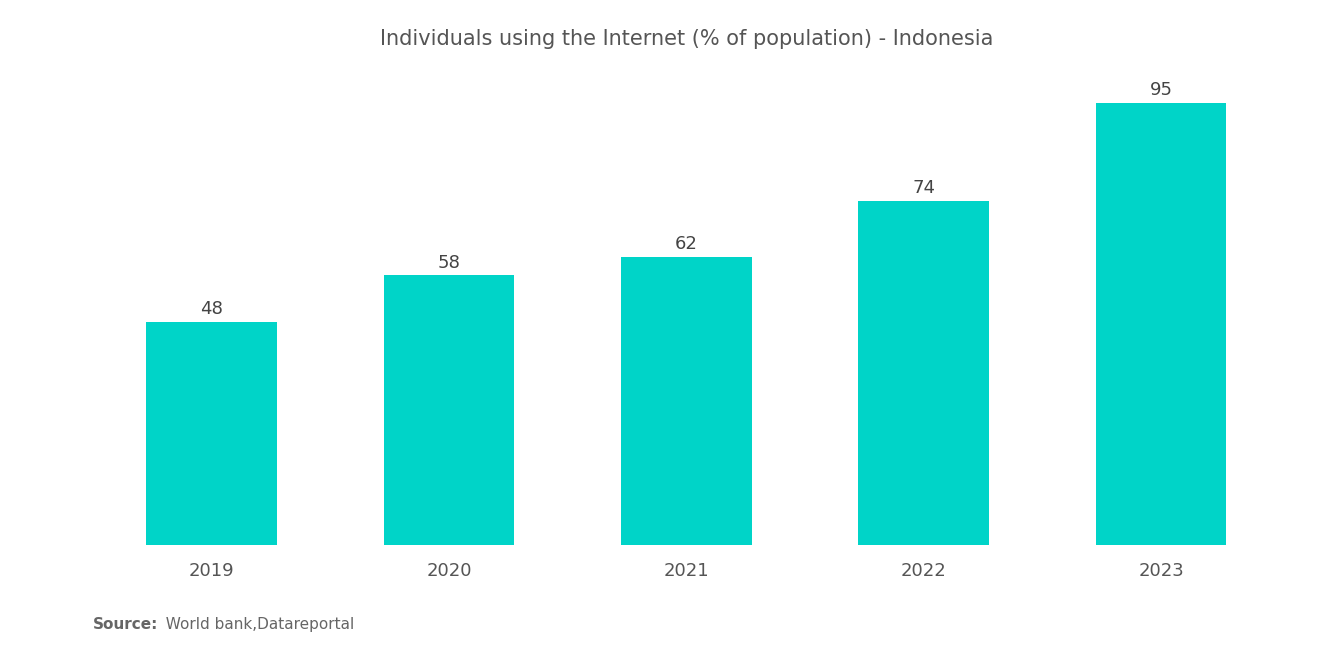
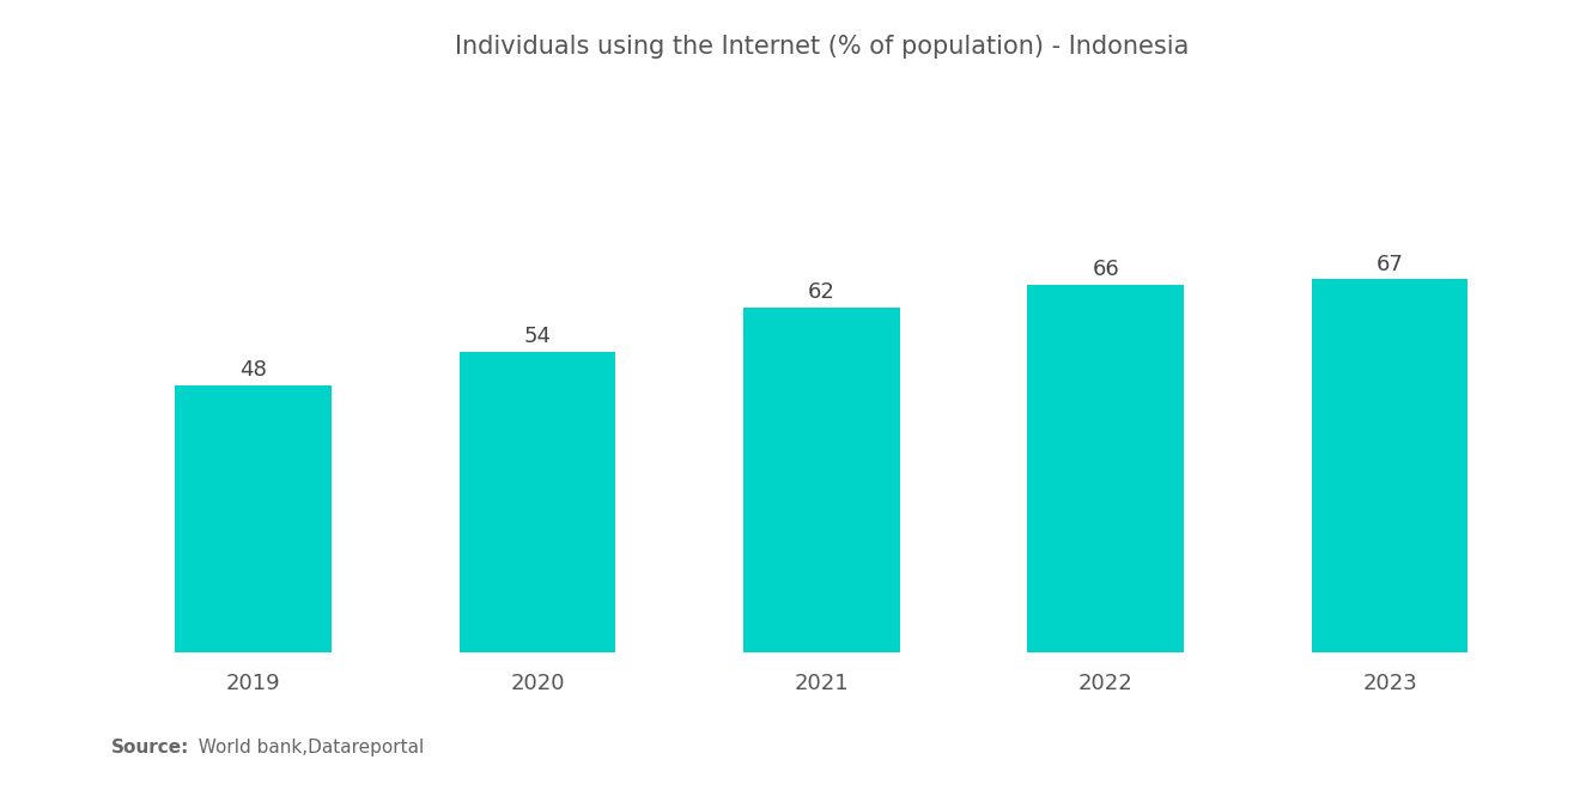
2020: 58 -> 54
2022: 74 -> 66
2023: 95 -> 67
